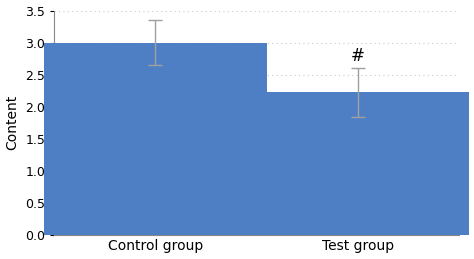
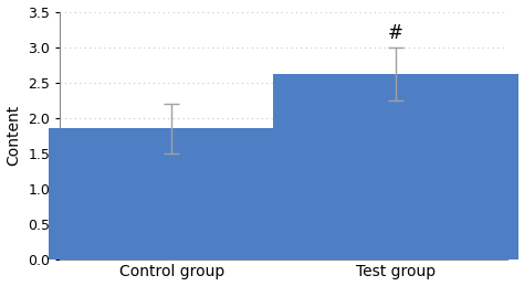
Control group: 3.00 -> 1.85
Test group: 2.22 -> 2.62
